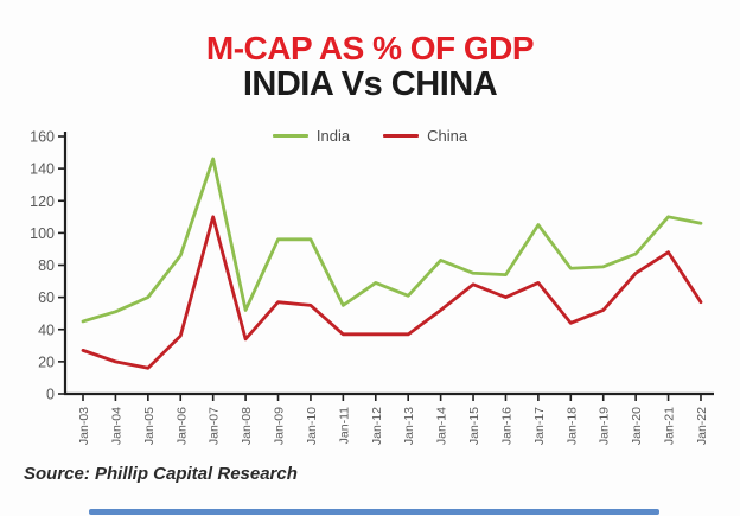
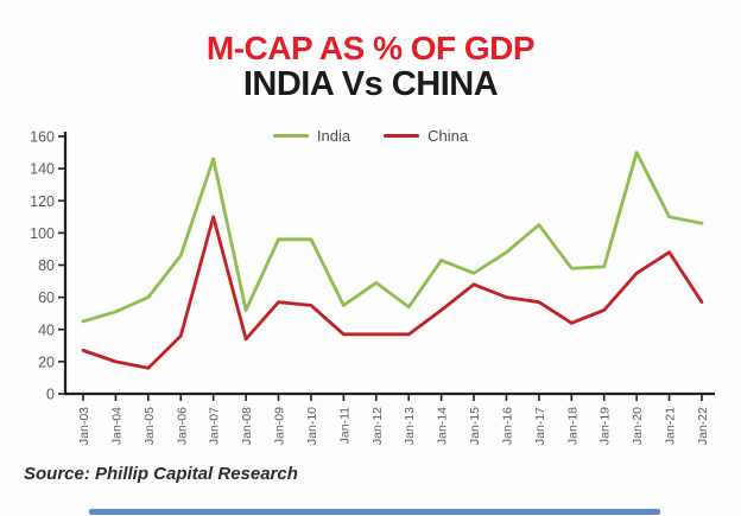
India/Jan-13: 61 -> 54
India/Jan-16: 74 -> 88
China/Jan-17: 69 -> 57
India/Jan-20: 87 -> 150
